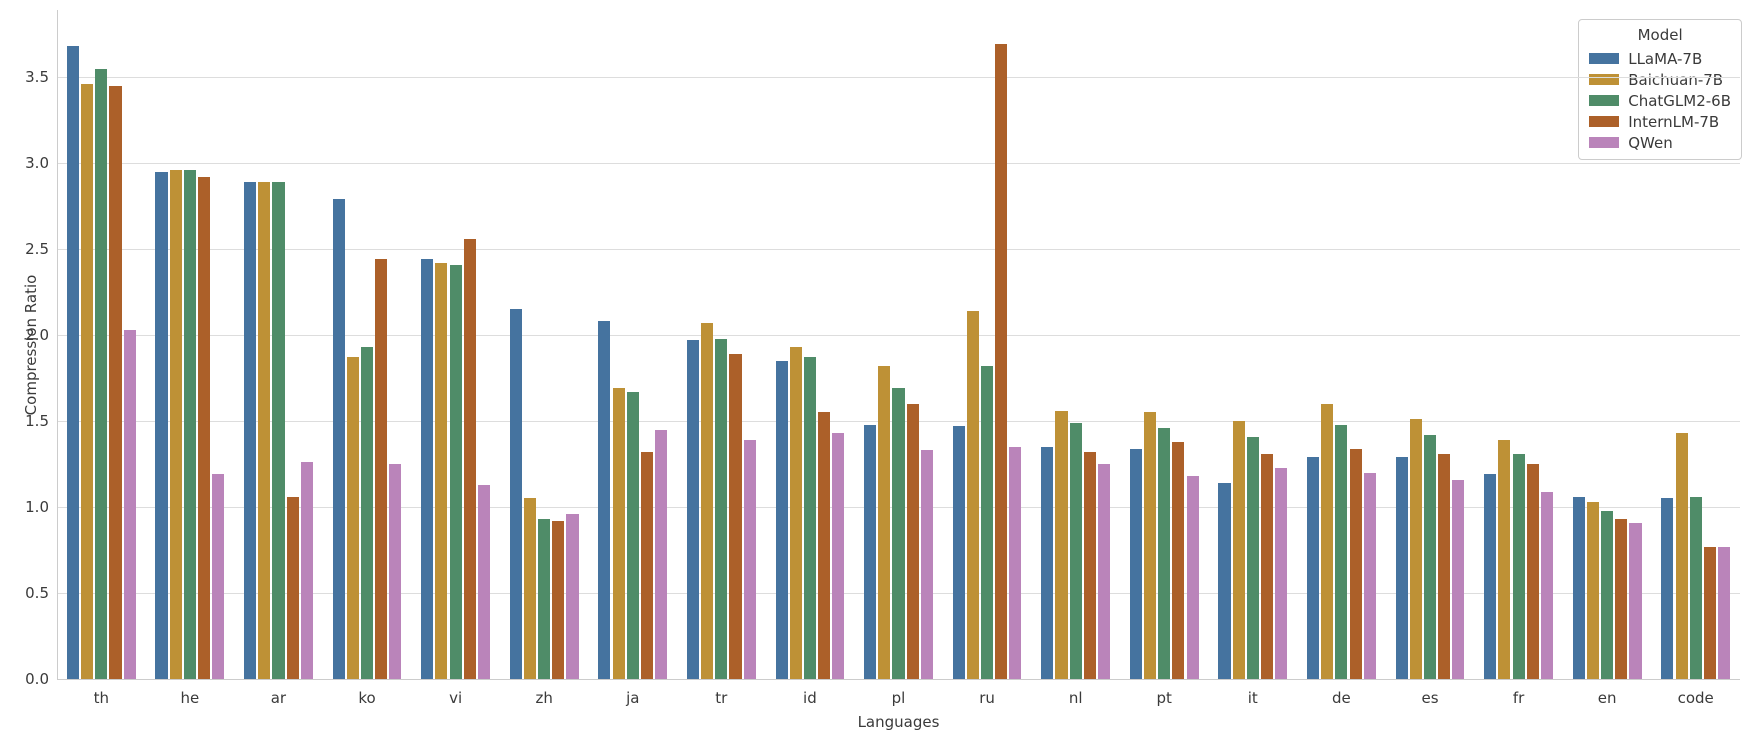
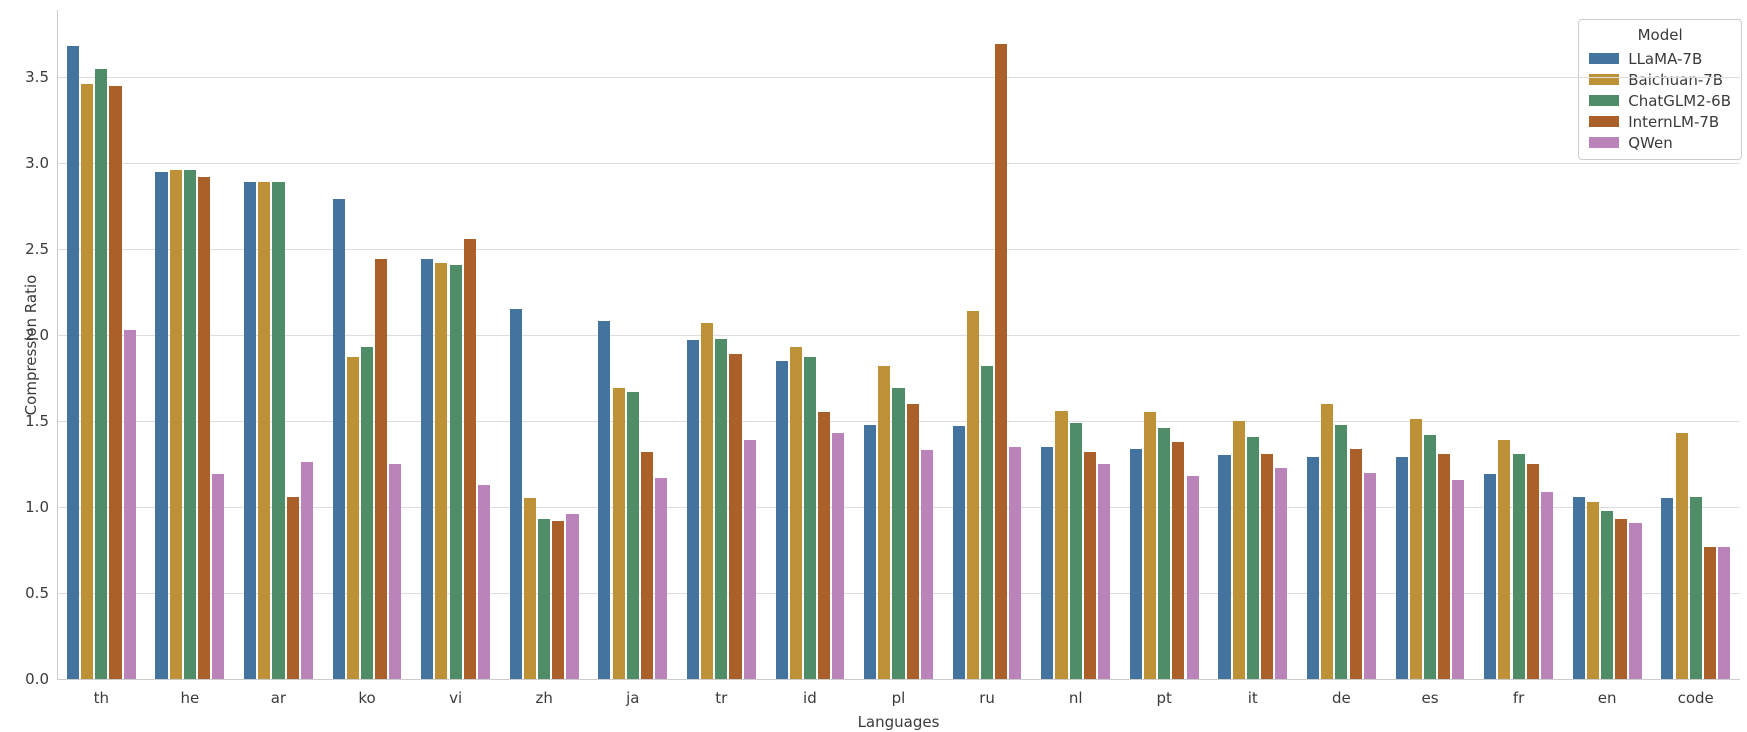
QWen/ja: 1.45 -> 1.17
LLaMA-7B/it: 1.14 -> 1.30
